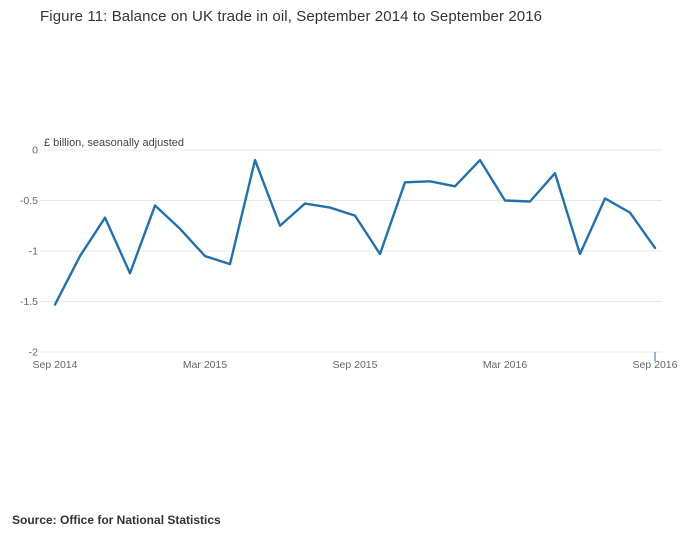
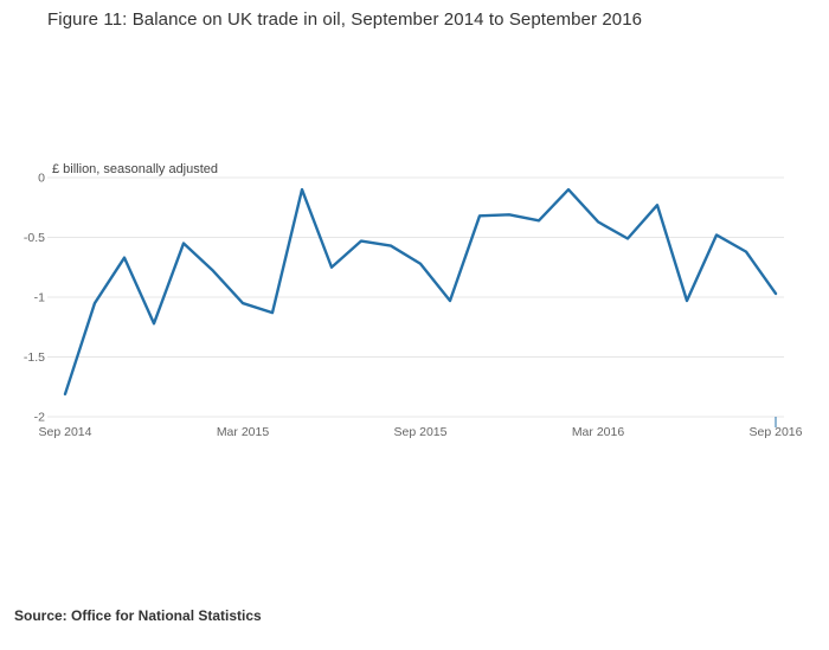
Sep 2014: -1.53 -> -1.81
Sep 2015: -0.65 -> -0.72
Mar 2016: -0.50 -> -0.37
